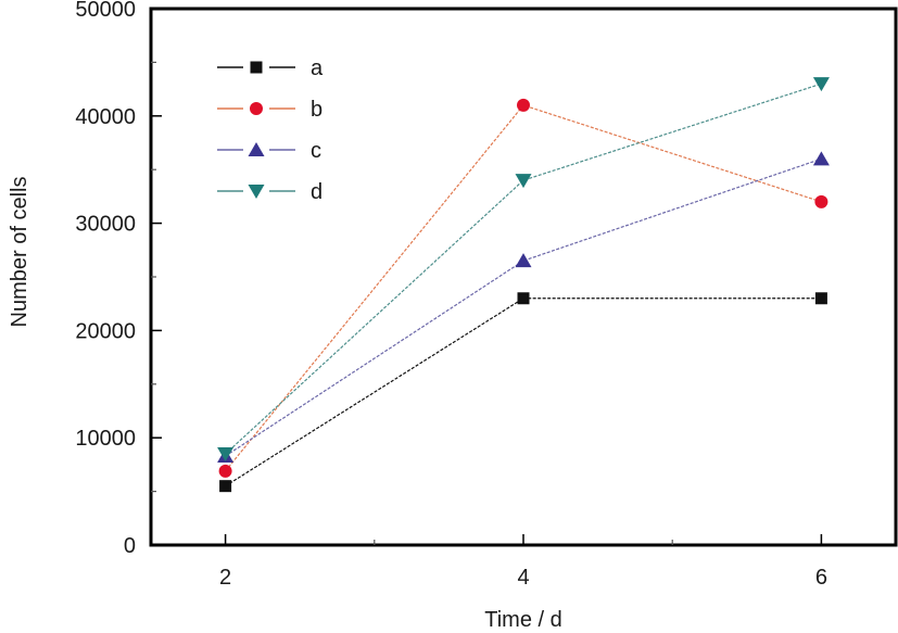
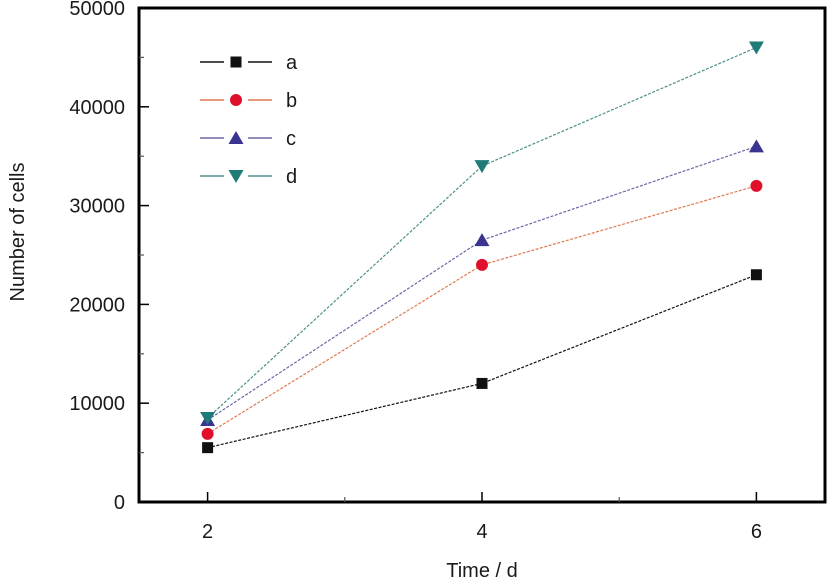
a/4: 23000 -> 12000
b/4: 41000 -> 24000
d/6: 43000 -> 46000
